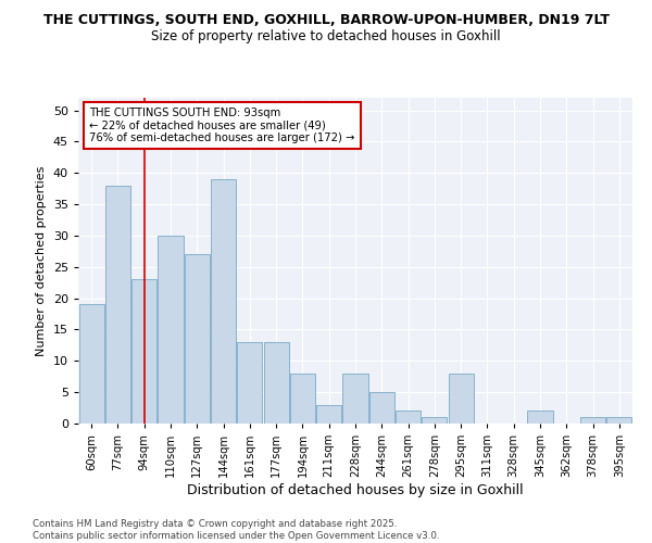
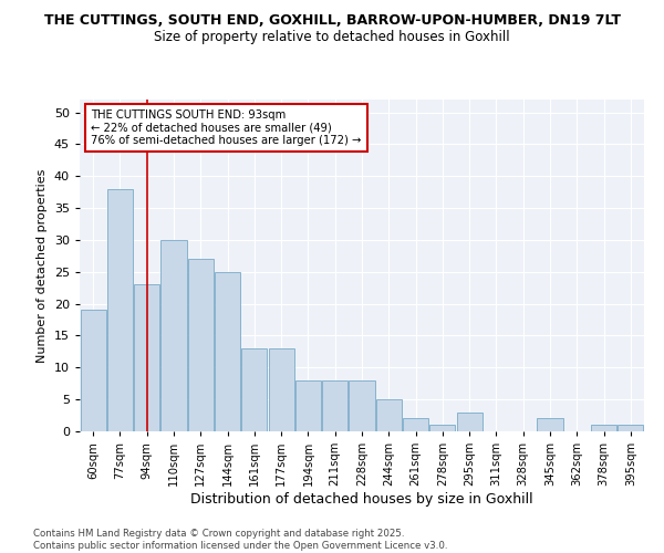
144sqm: 39 -> 25
211sqm: 3 -> 8
295sqm: 8 -> 3
